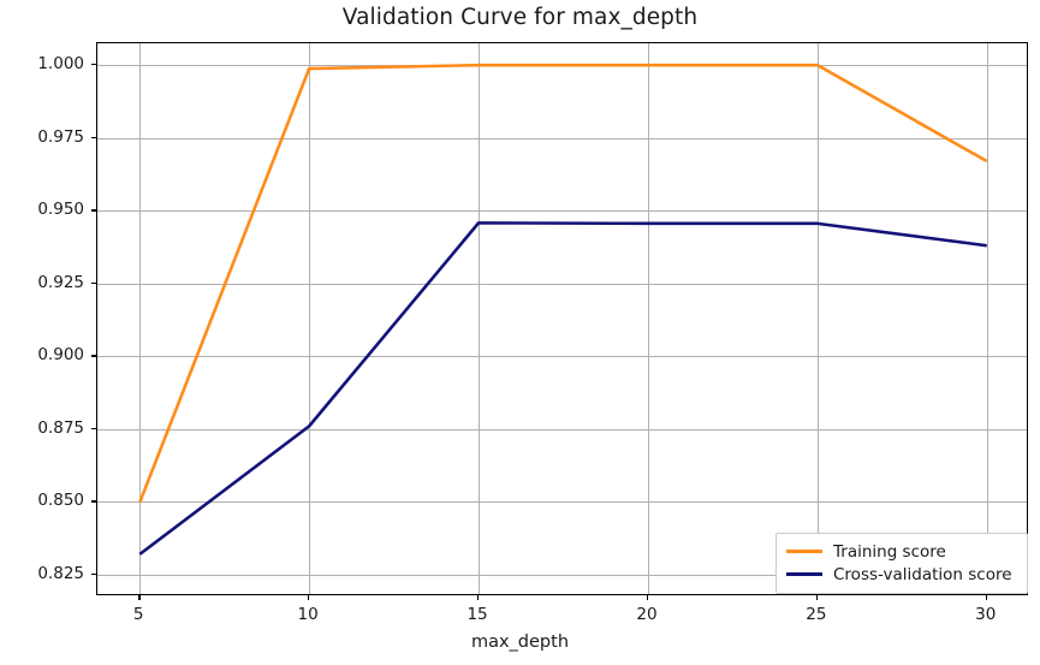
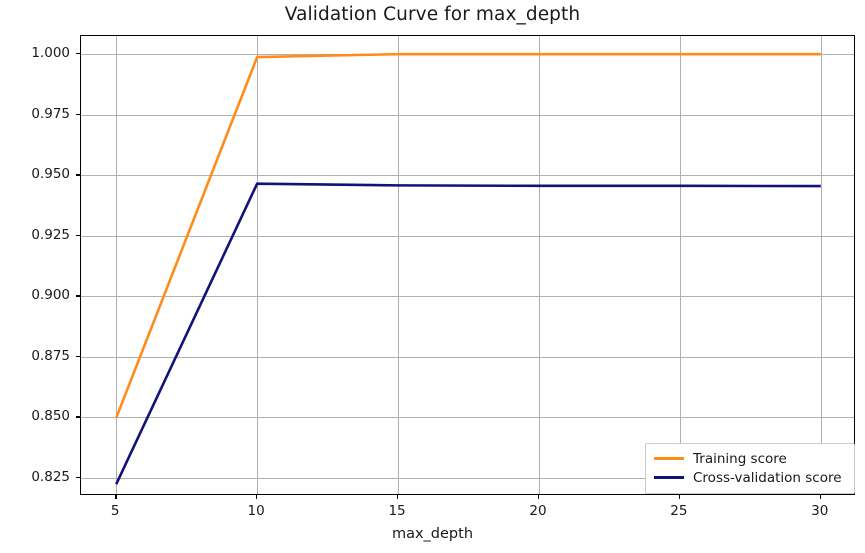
Cross-validation score/5: 0.832 -> 0.822
Cross-validation score/10: 0.876 -> 0.947
Training score/30: 0.967 -> 1.000
Cross-validation score/30: 0.938 -> 0.946
